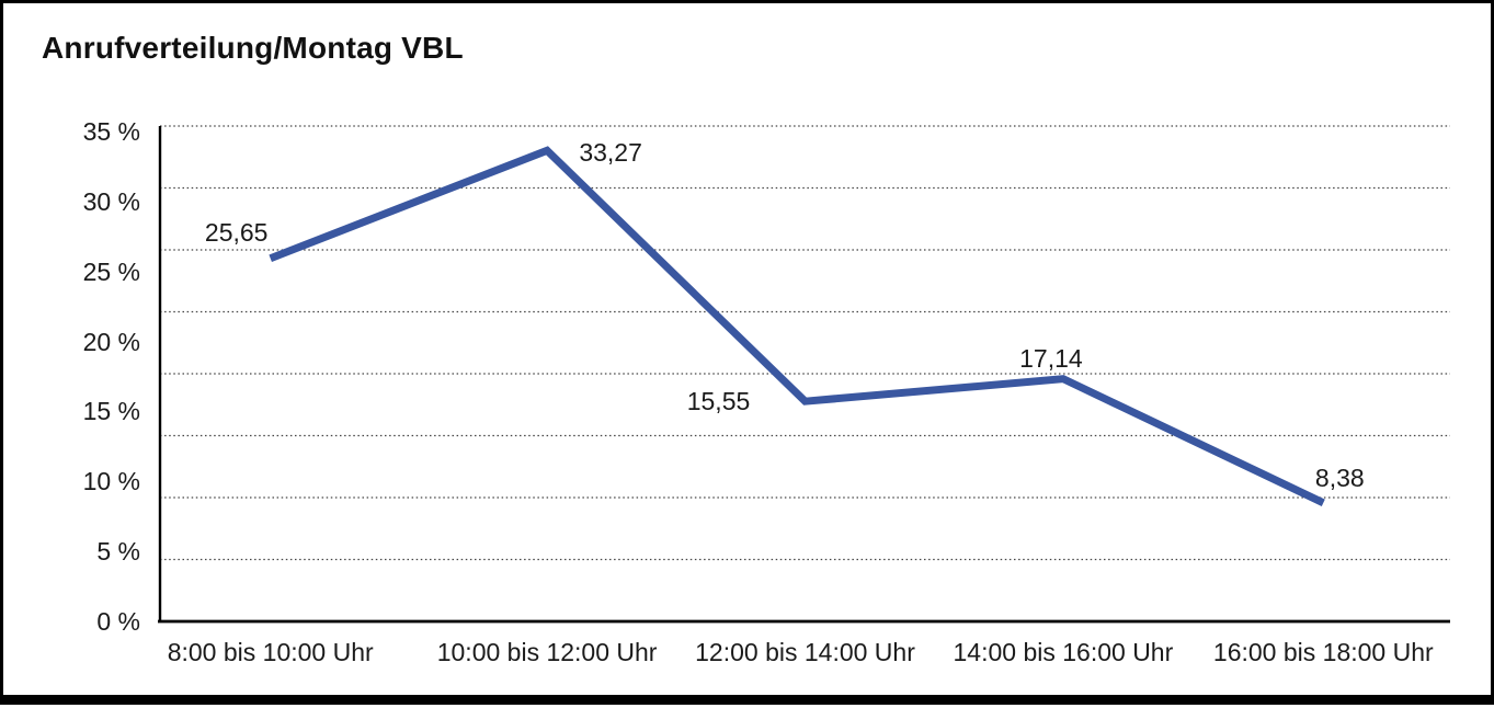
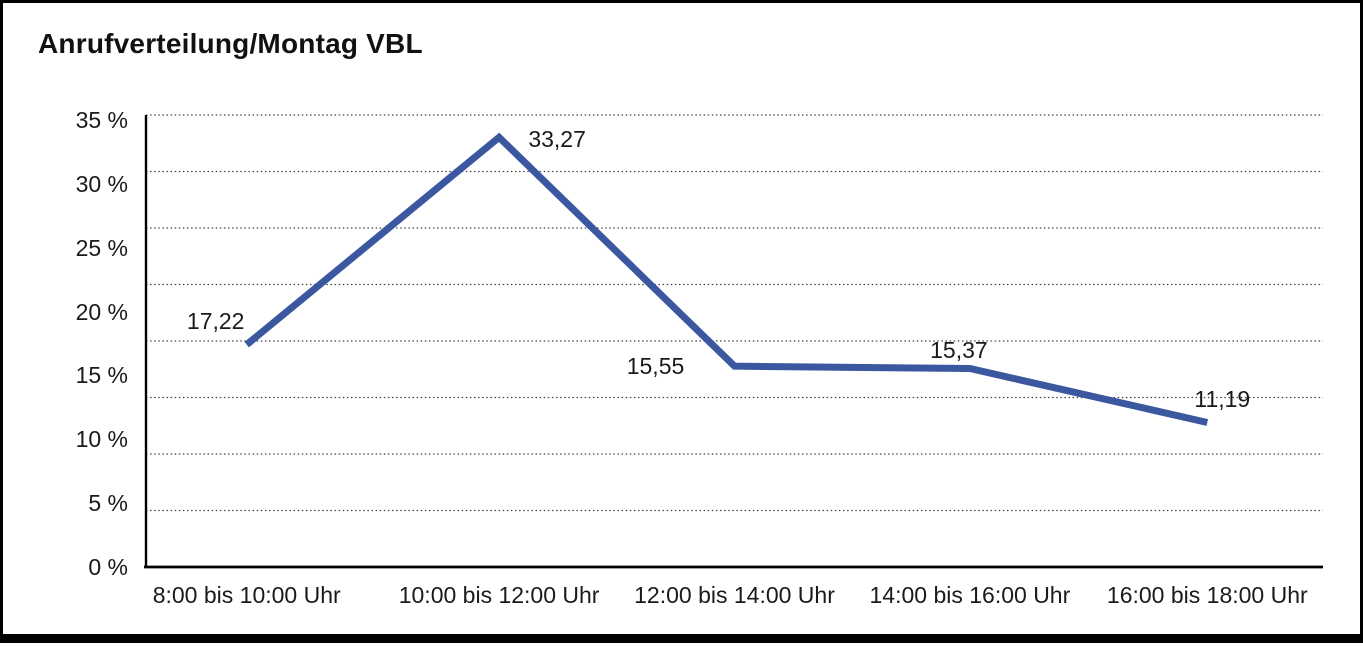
8:00 bis 10:00 Uhr: 25,65 -> 17,22
14:00 bis 16:00 Uhr: 17,14 -> 15,37
16:00 bis 18:00 Uhr: 8,38 -> 11,19
